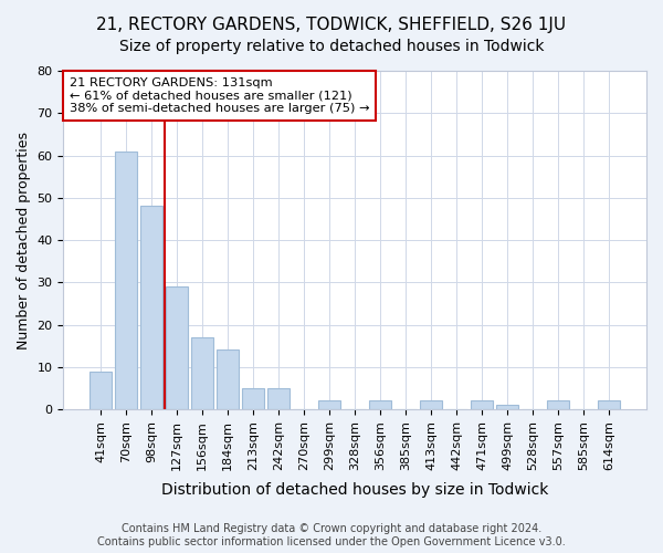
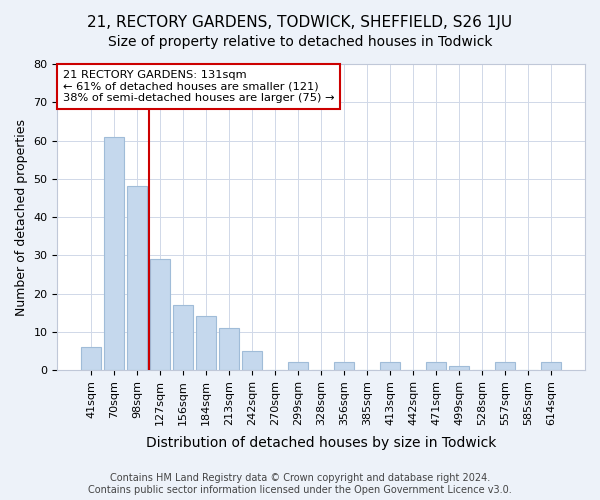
41sqm: 9 -> 6
213sqm: 5 -> 11
